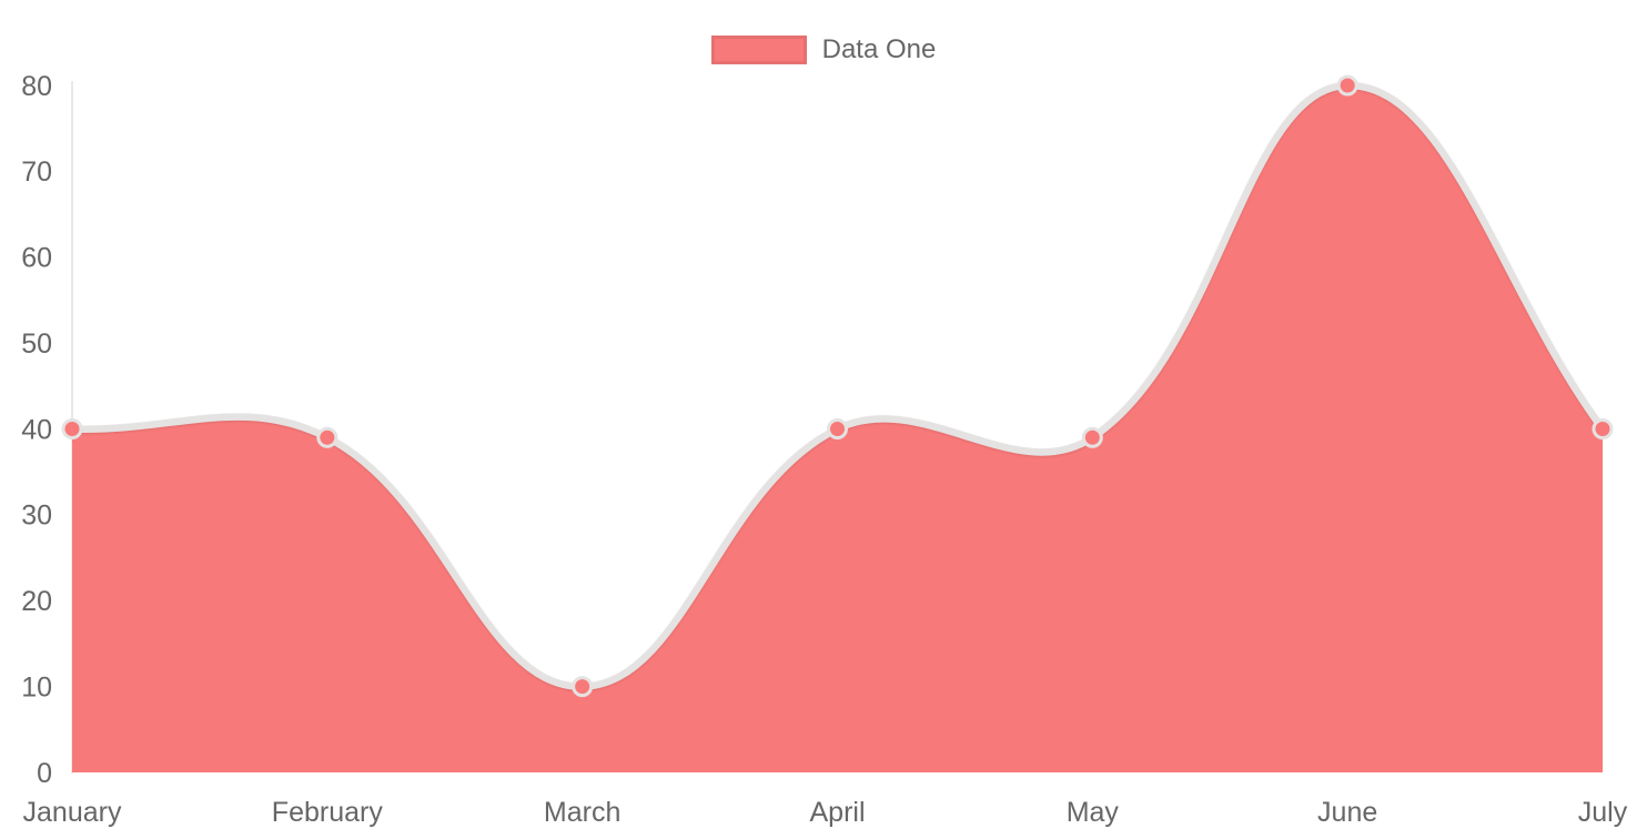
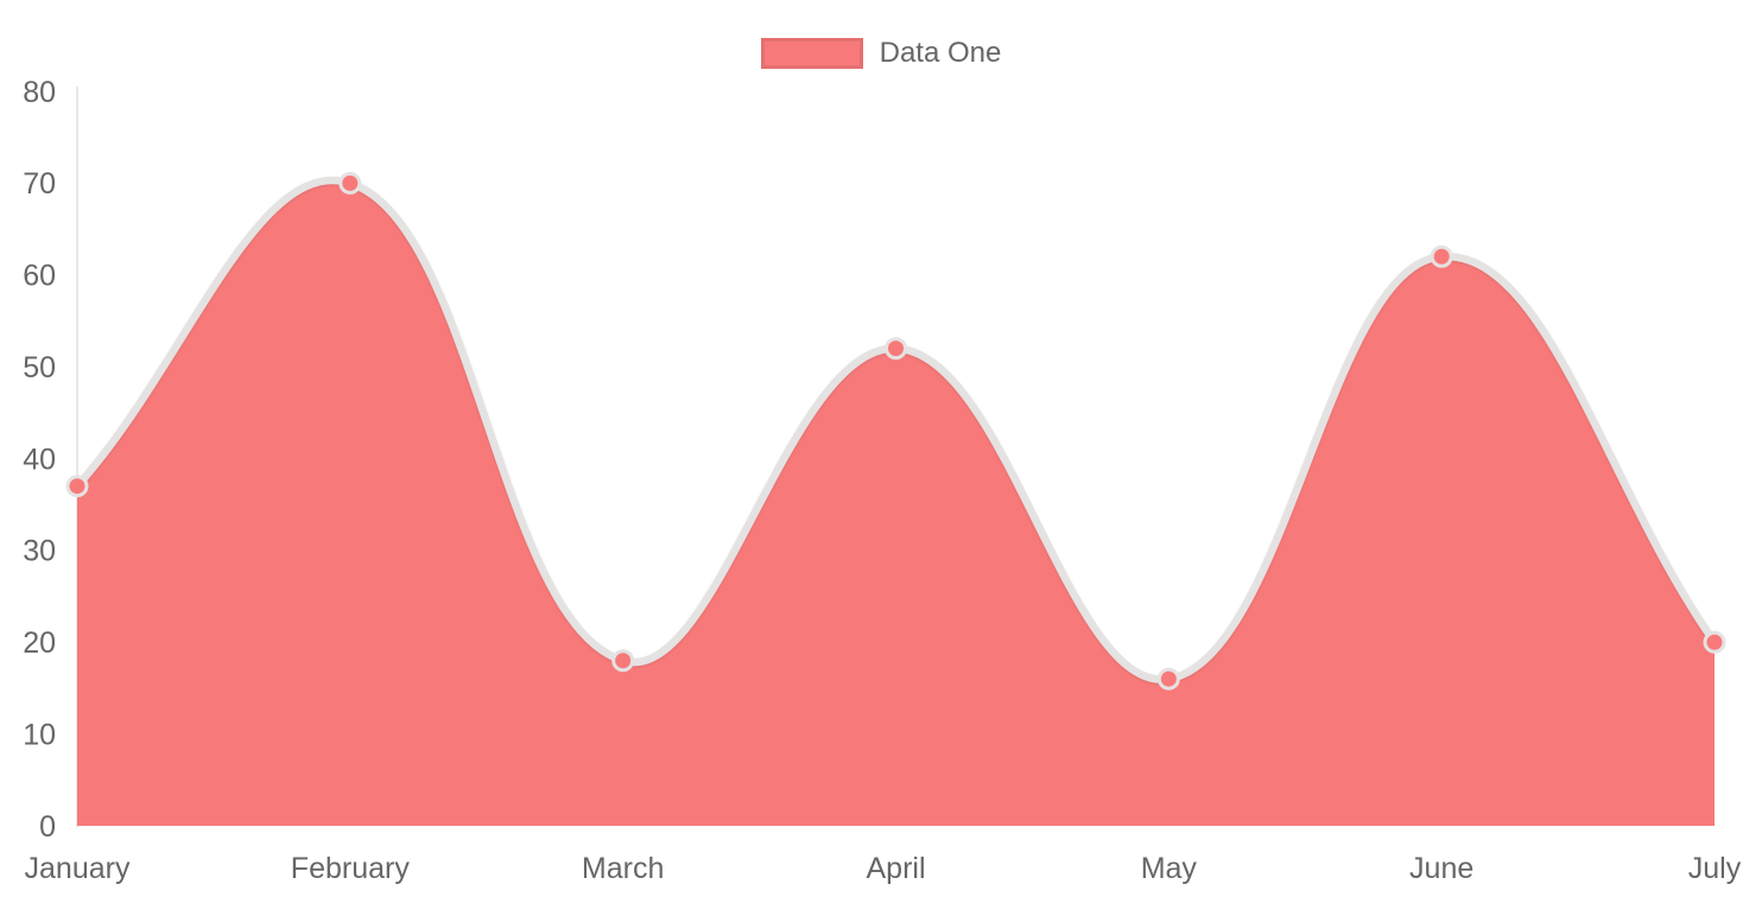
January: 40 -> 37
February: 39 -> 70
March: 10 -> 18
April: 40 -> 52
May: 39 -> 16
June: 80 -> 62
July: 40 -> 20
